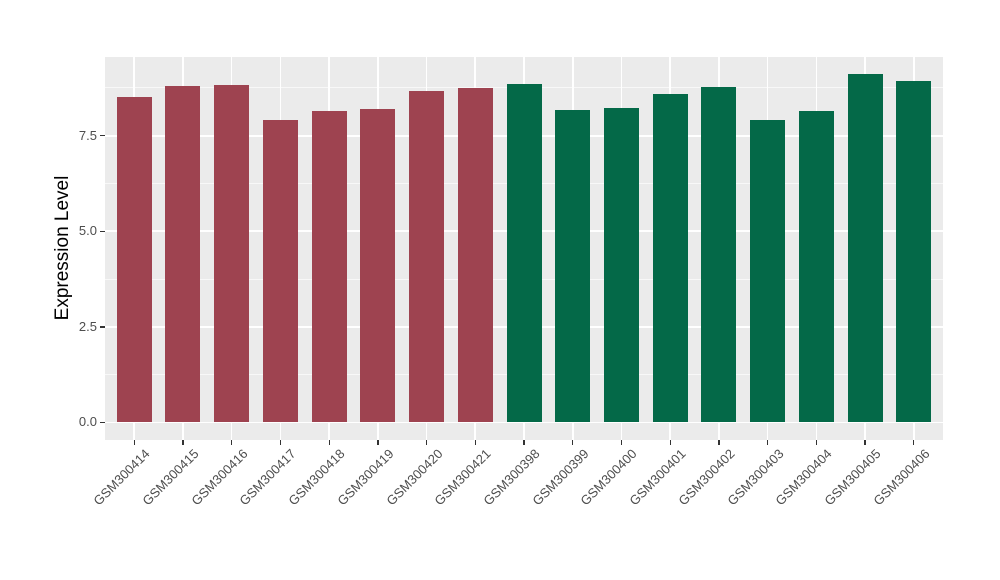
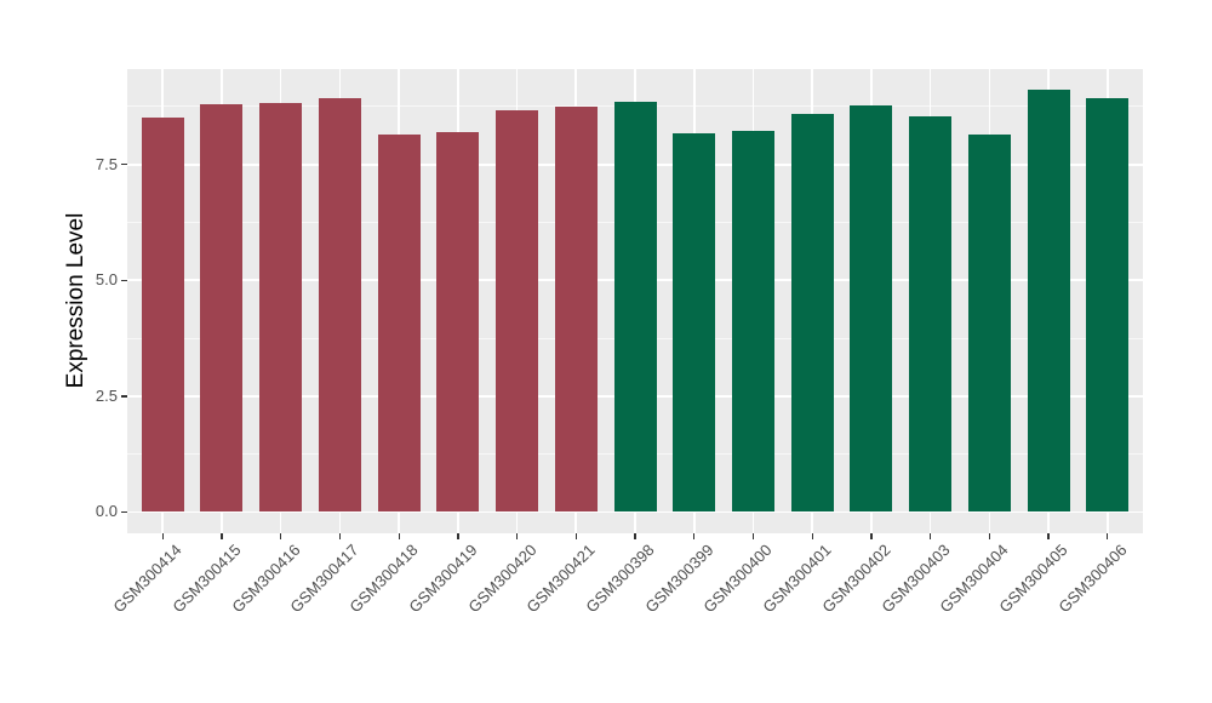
GSM300417: 7.9 -> 8.9
GSM300403: 7.9 -> 8.6
